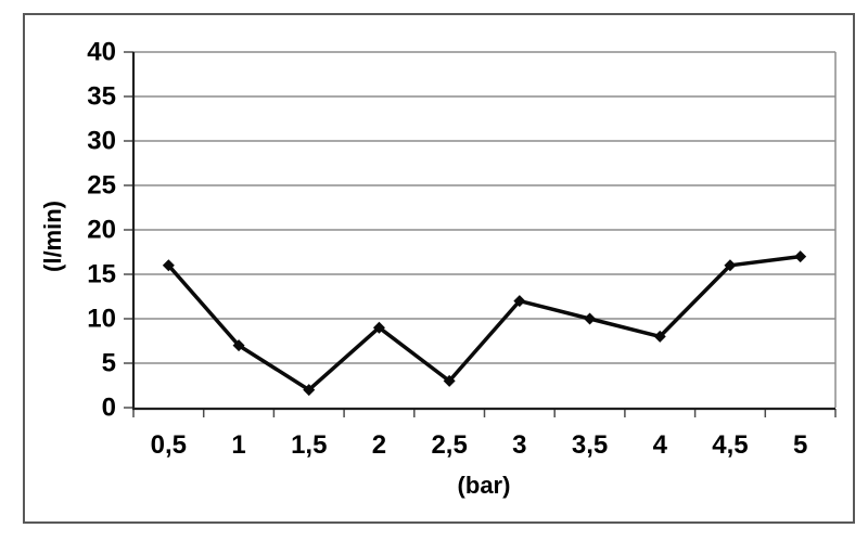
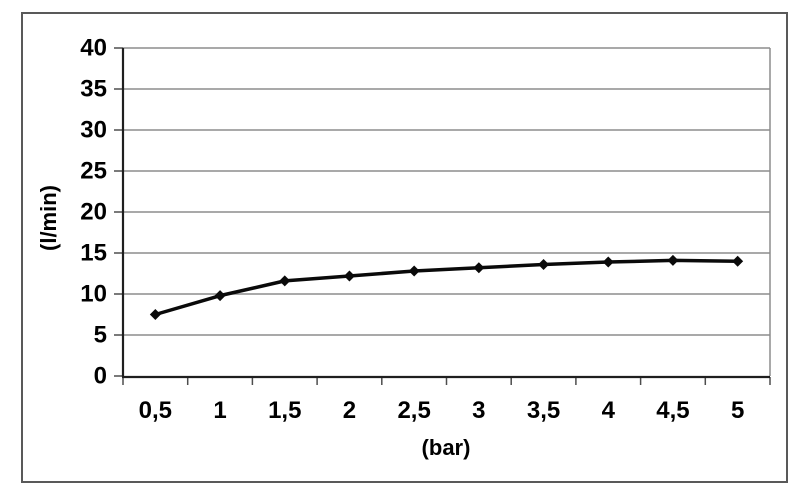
0,5: 16 -> 8
1: 7 -> 10
1,5: 2 -> 12
2: 9 -> 12
2,5: 3 -> 13
3: 12 -> 13
3,5: 10 -> 14
4: 8 -> 14
4,5: 16 -> 14
5: 17 -> 14
